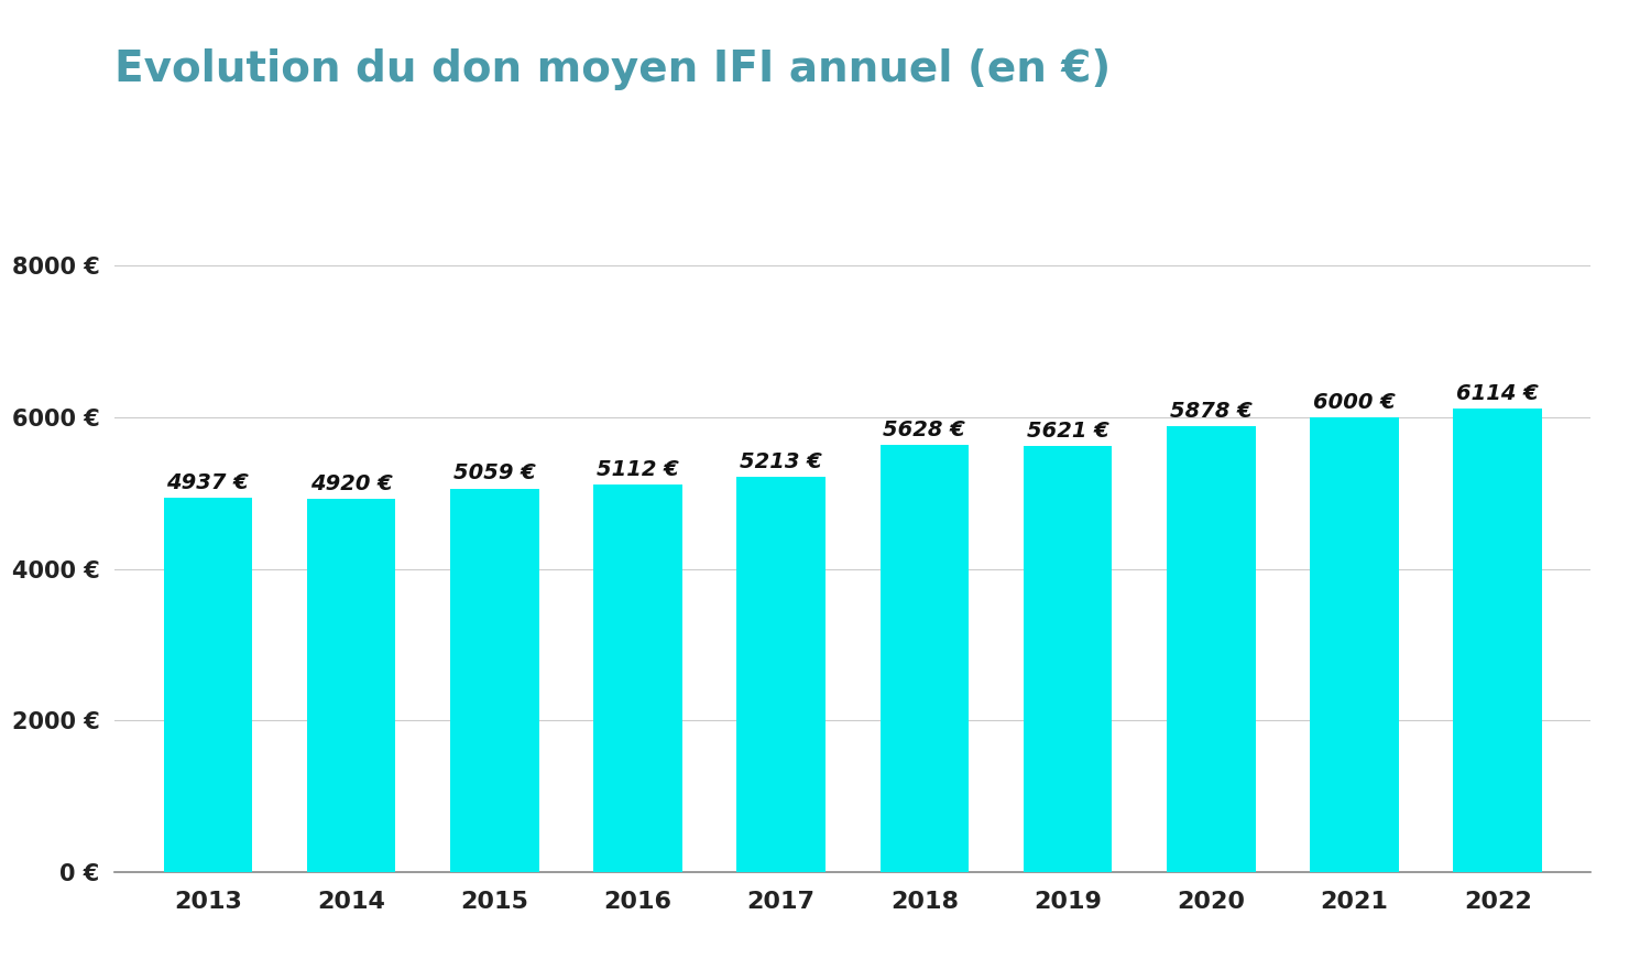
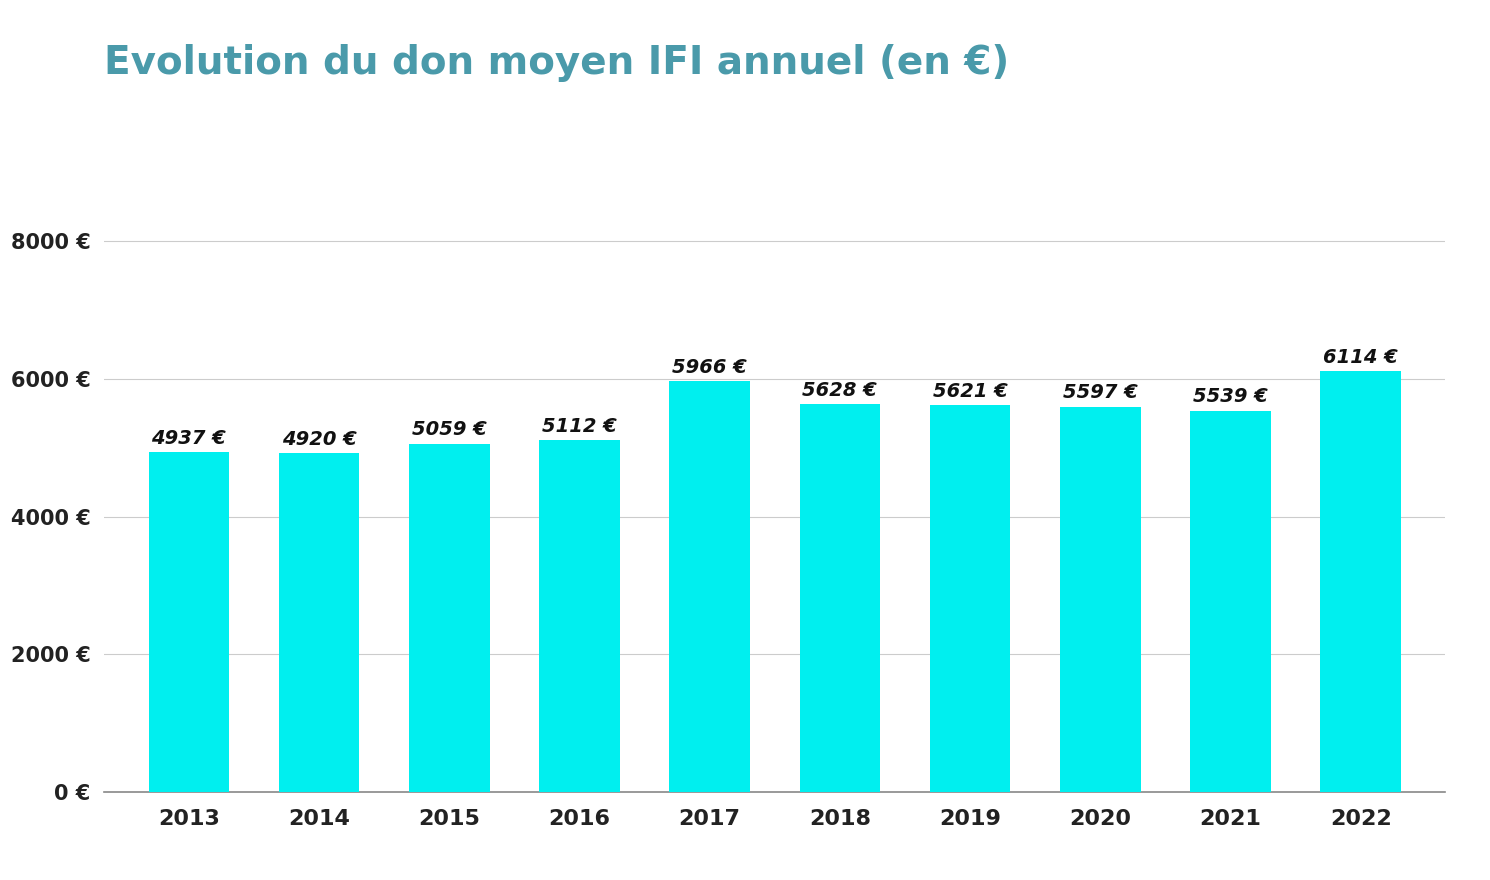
2017: 5213 -> 5966
2020: 5878 -> 5597
2021: 6000 -> 5539
